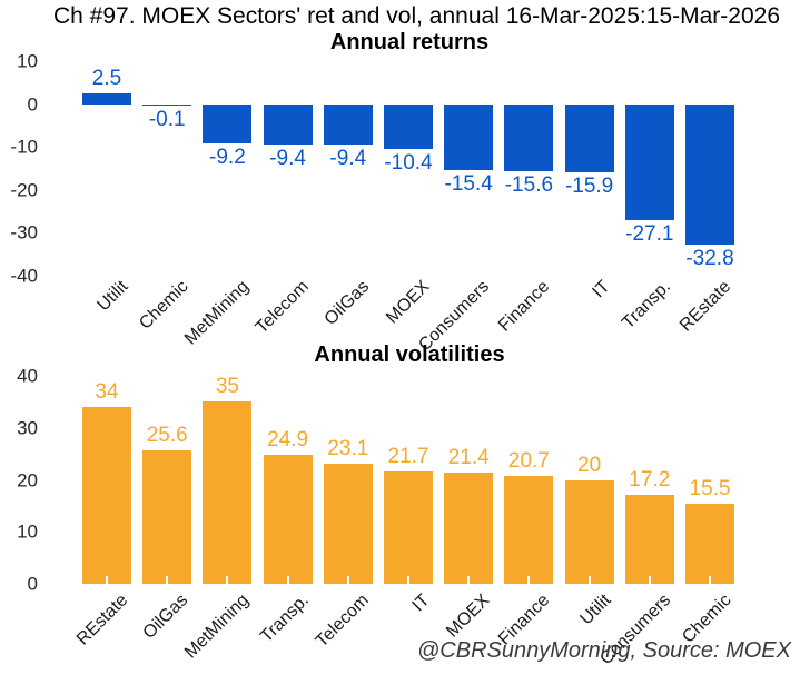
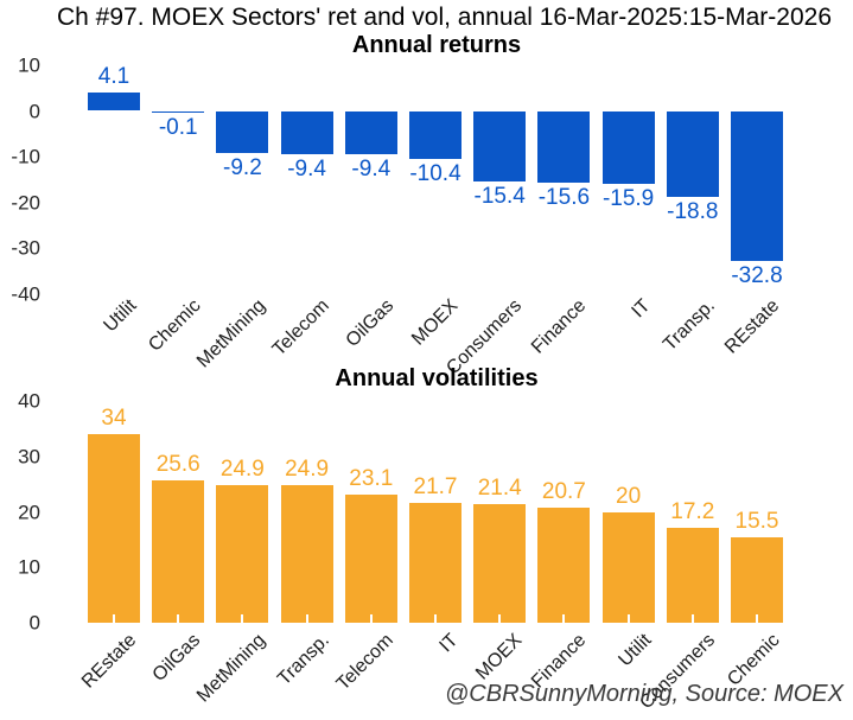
Annual returns/Utilit: 2.5 -> 4.1
Annual returns/Transp.: -27.1 -> -18.8
Annual volatilities/MetMining: 35 -> 24.9
